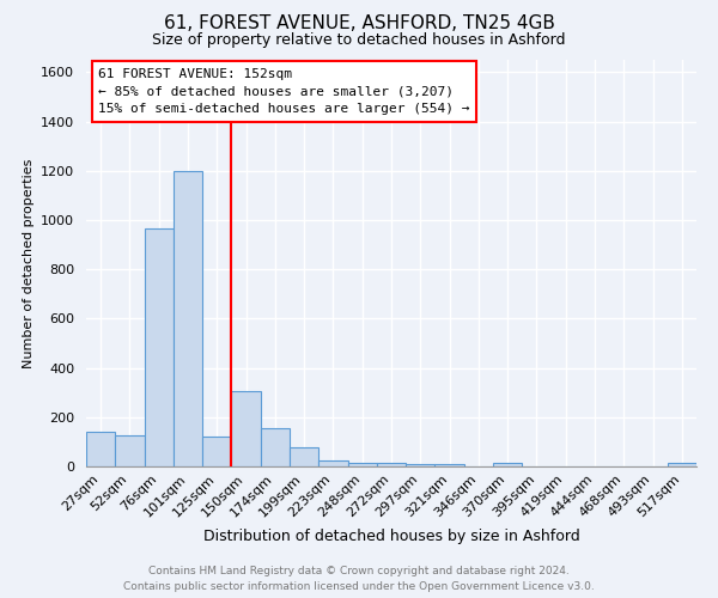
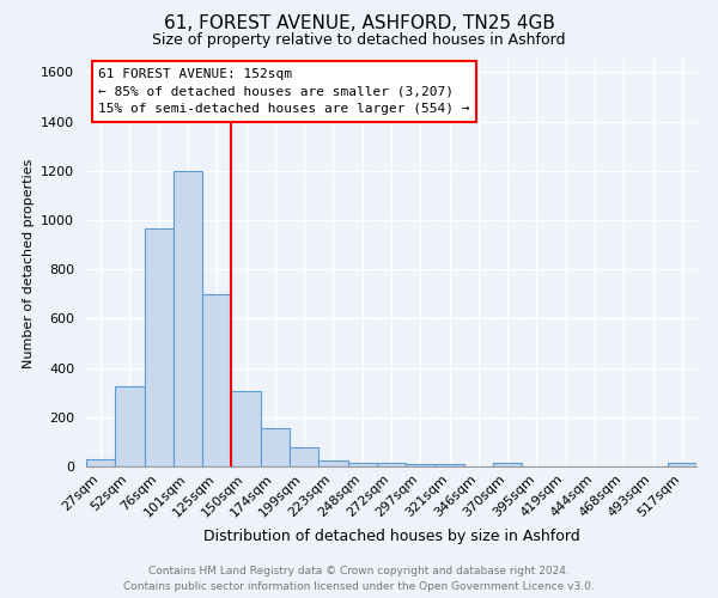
27sqm: 140 -> 30
52sqm: 125 -> 325
125sqm: 120 -> 700
